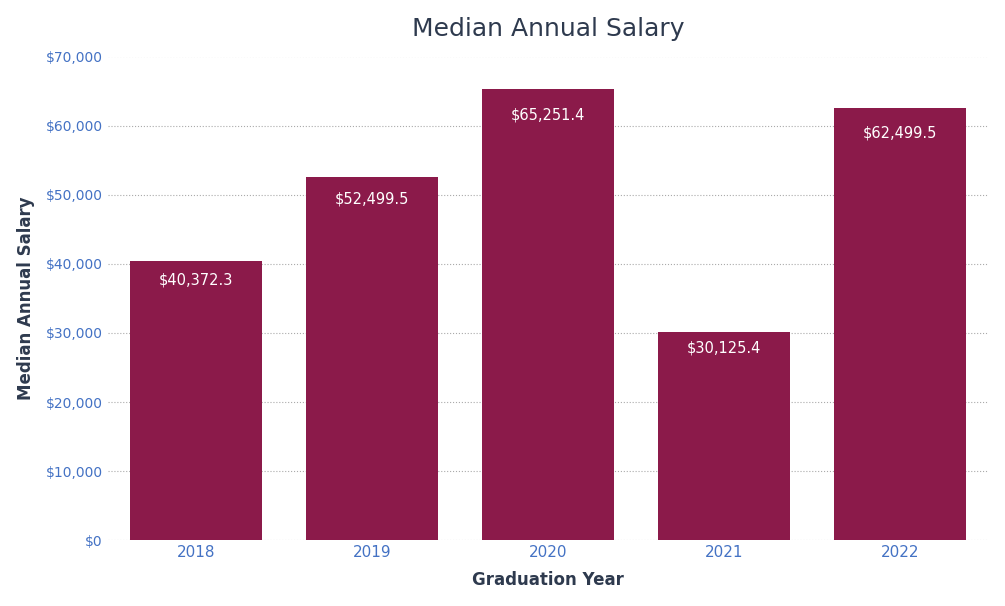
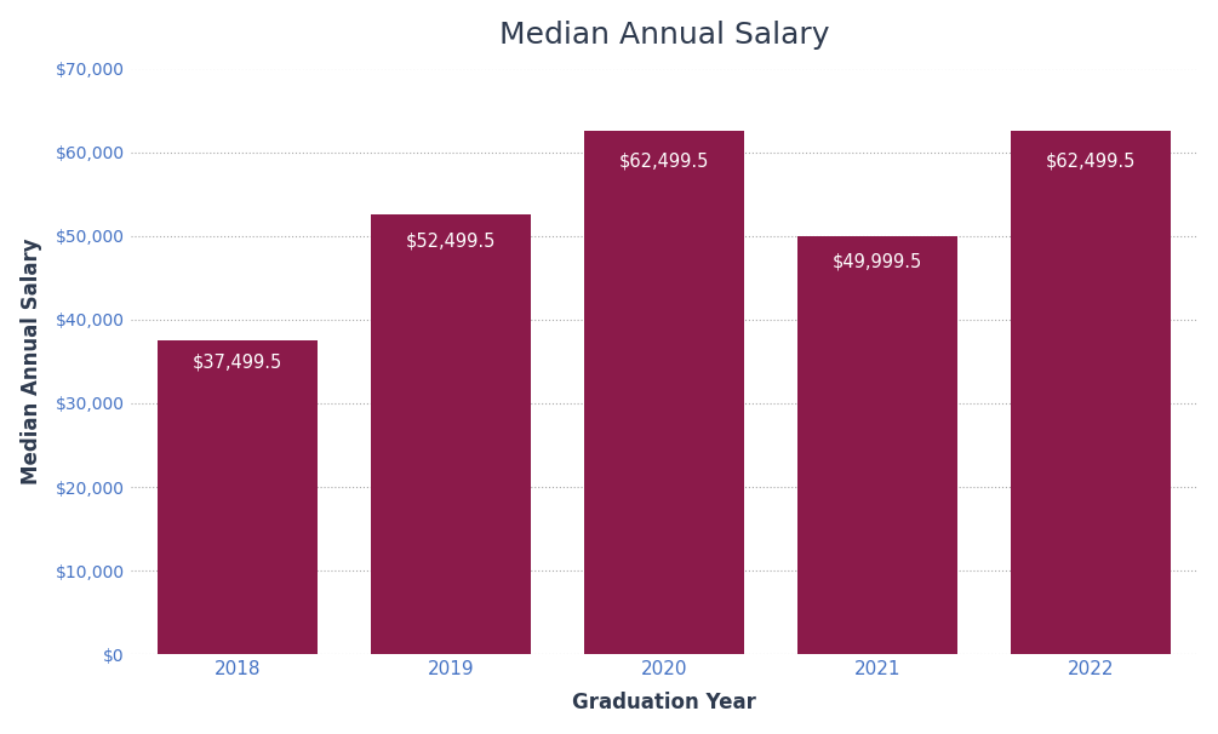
2018: $40,372.3 -> $37,499.5
2020: $65,251.4 -> $62,499.5
2021: $30,125.4 -> $49,999.5
